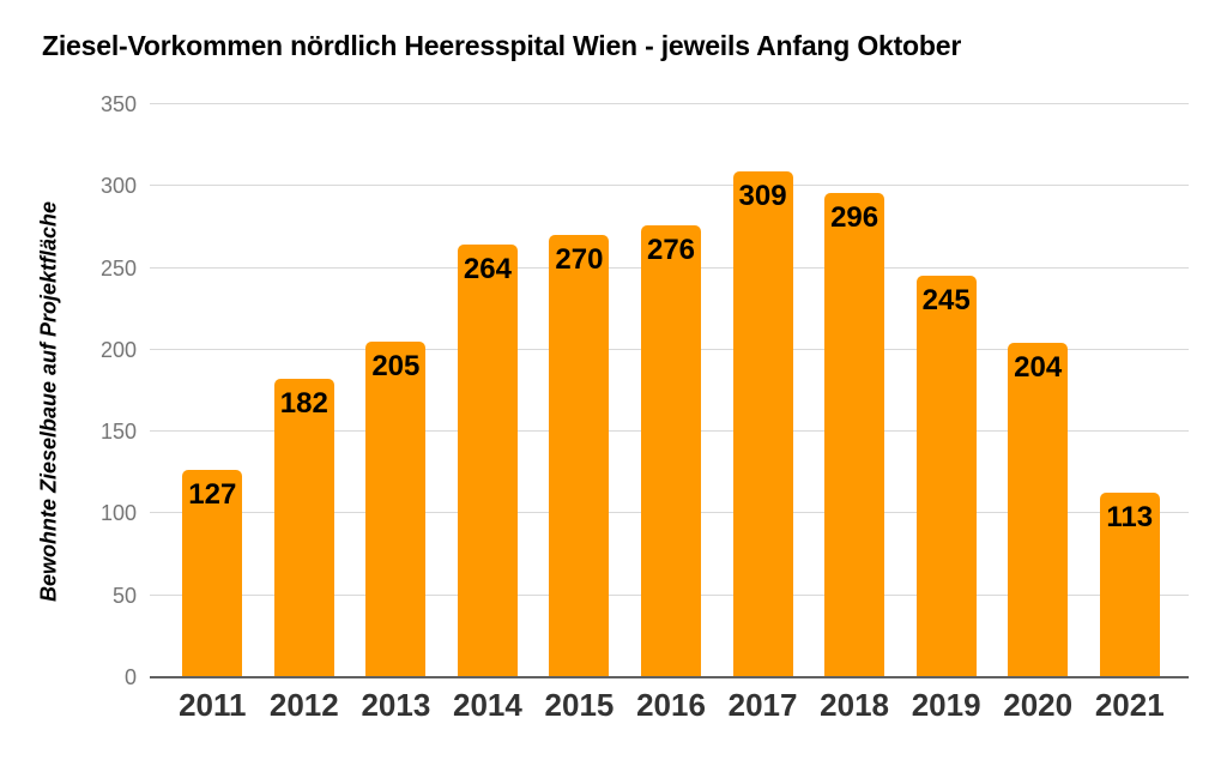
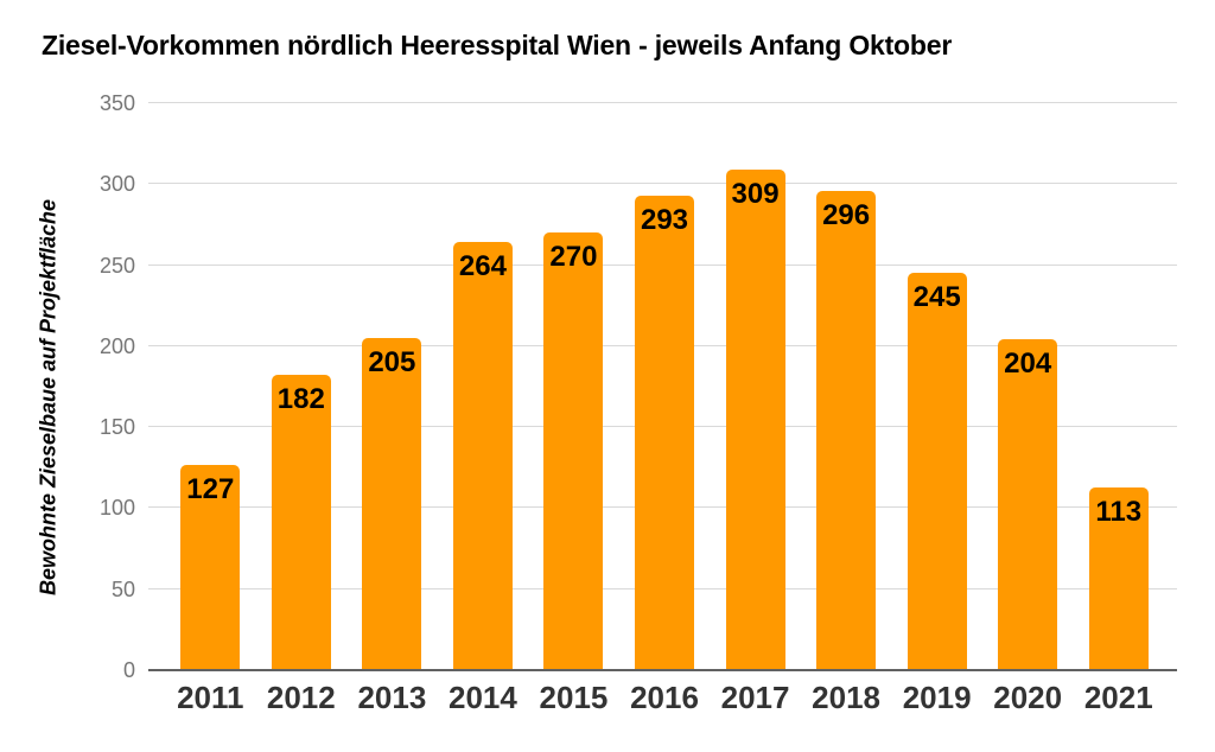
2016: 276 -> 293
